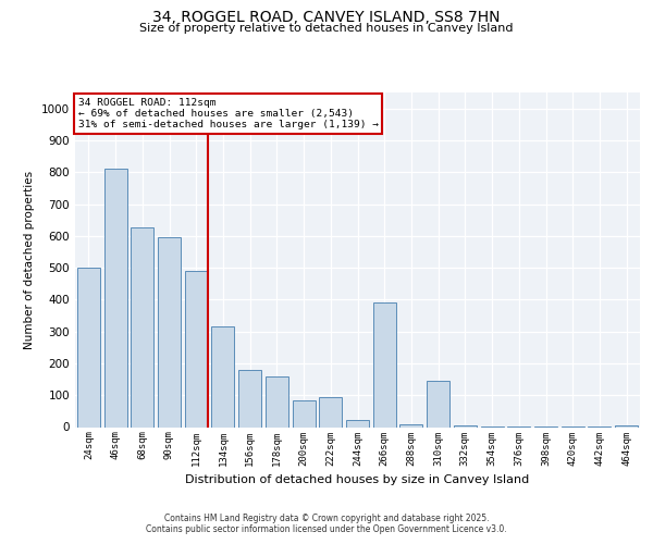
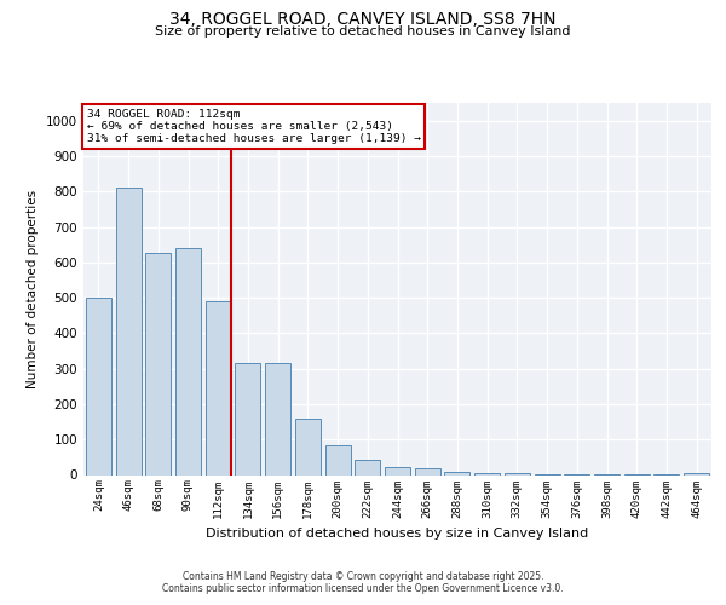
90sqm: 595 -> 640
156sqm: 180 -> 315
222sqm: 95 -> 42
266sqm: 390 -> 18
310sqm: 145 -> 6
